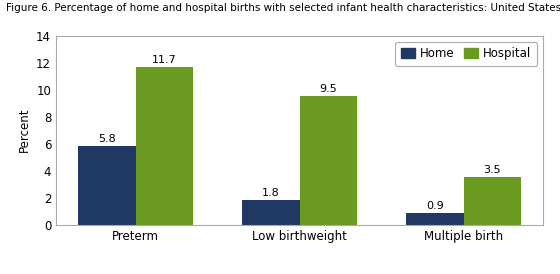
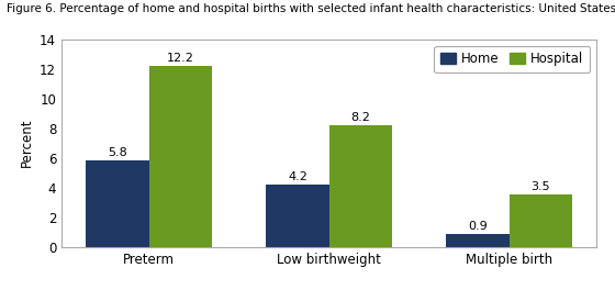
Hospital/Preterm: 11.7 -> 12.2
Home/Low birthweight: 1.8 -> 4.2
Hospital/Low birthweight: 9.5 -> 8.2
